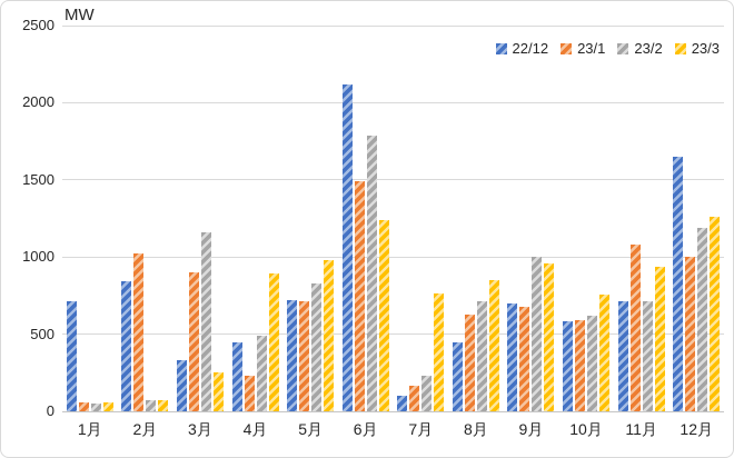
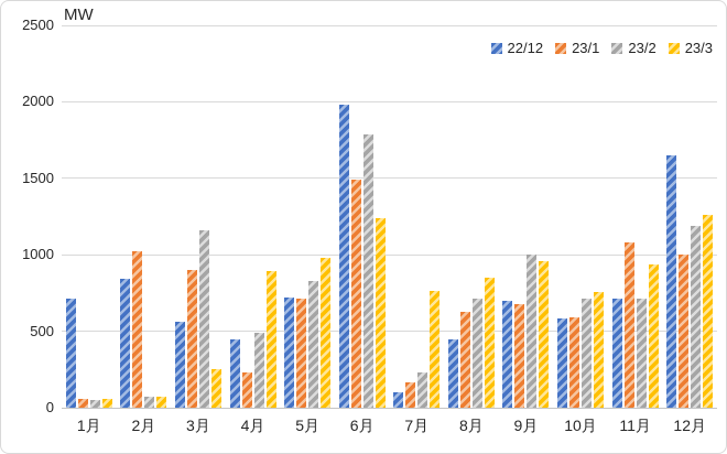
22/12/3月: 330 -> 560
22/12/6月: 2120 -> 1980
23/2/10月: 620 -> 710
